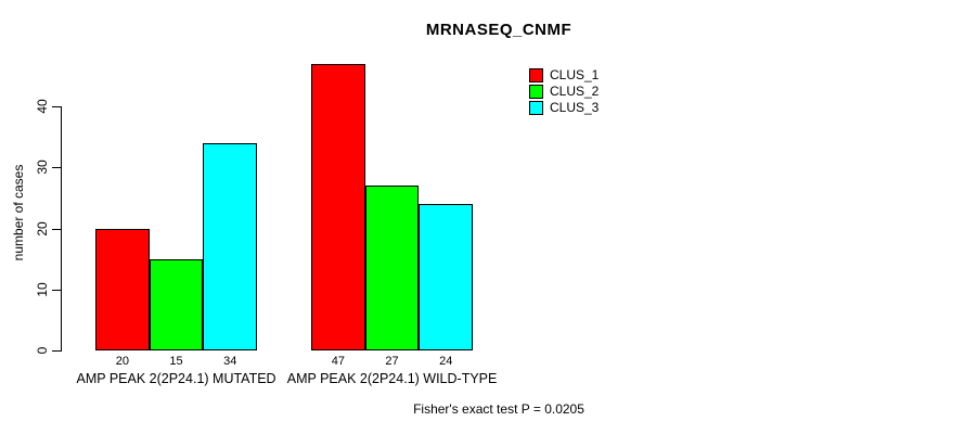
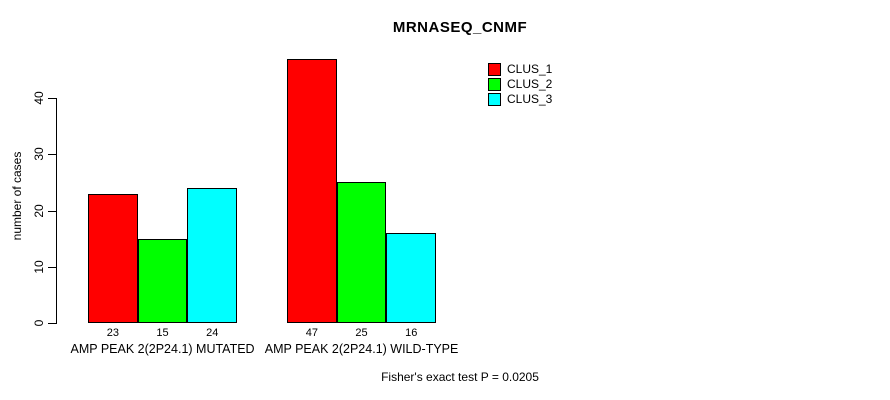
CLUS_1/AMP PEAK 2(2P24.1) MUTATED: 20 -> 23
CLUS_3/AMP PEAK 2(2P24.1) MUTATED: 34 -> 24
CLUS_2/AMP PEAK 2(2P24.1) WILD-TYPE: 27 -> 25
CLUS_3/AMP PEAK 2(2P24.1) WILD-TYPE: 24 -> 16
